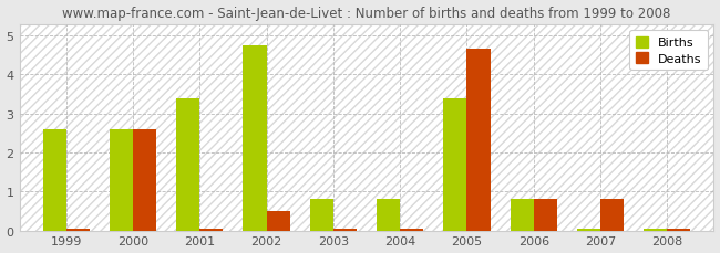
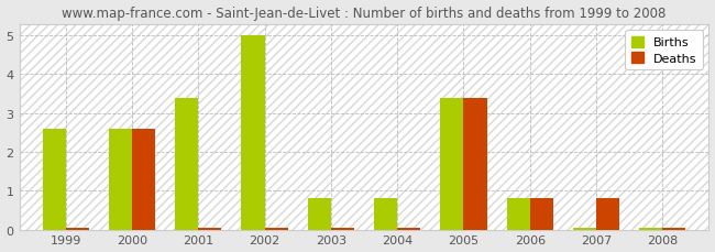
Births/2002: 4.75 -> 5.00
Deaths/2002: 0.50 -> 0.05
Deaths/2005: 4.65 -> 3.40
